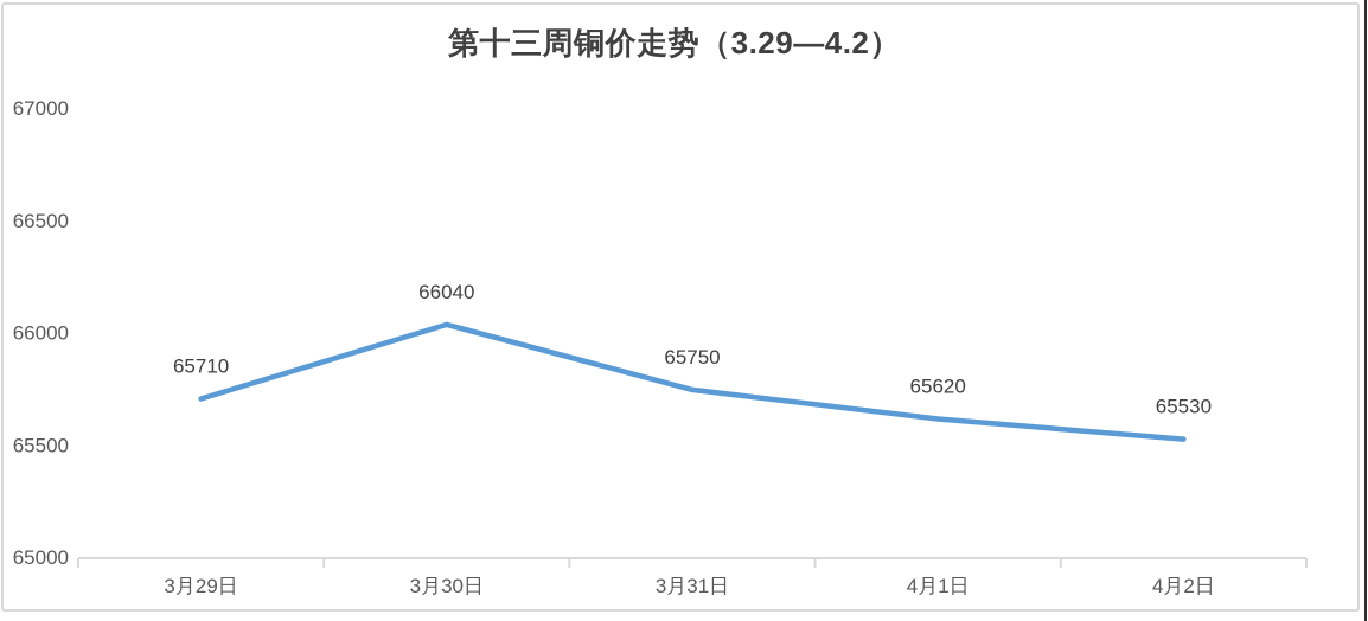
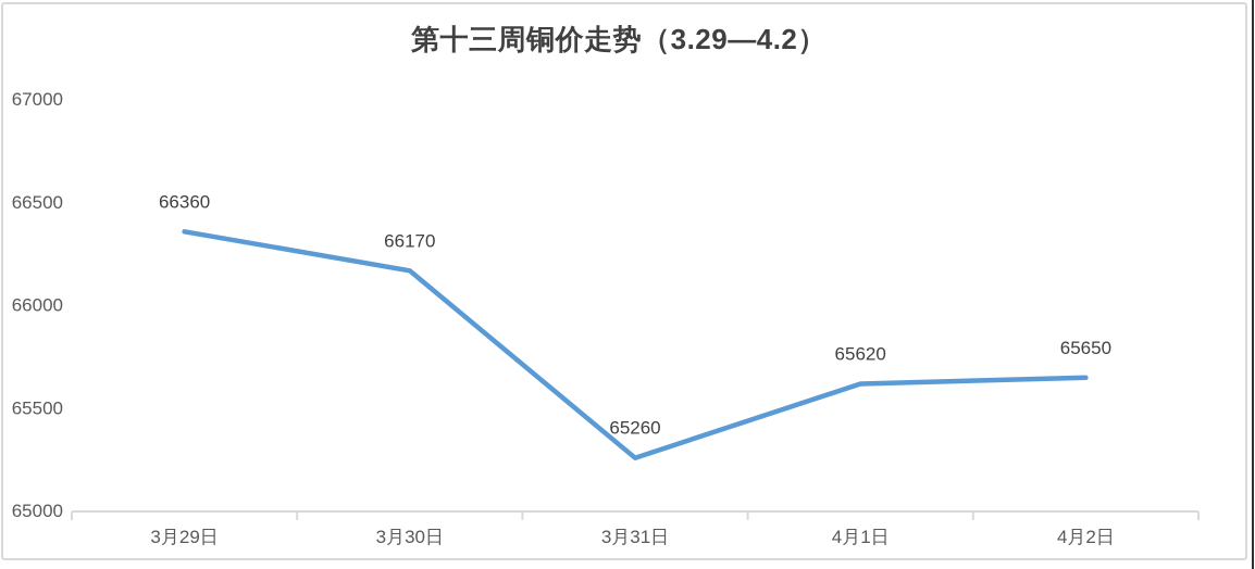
3月29日: 65710 -> 66360
3月30日: 66040 -> 66170
3月31日: 65750 -> 65260
4月2日: 65530 -> 65650
